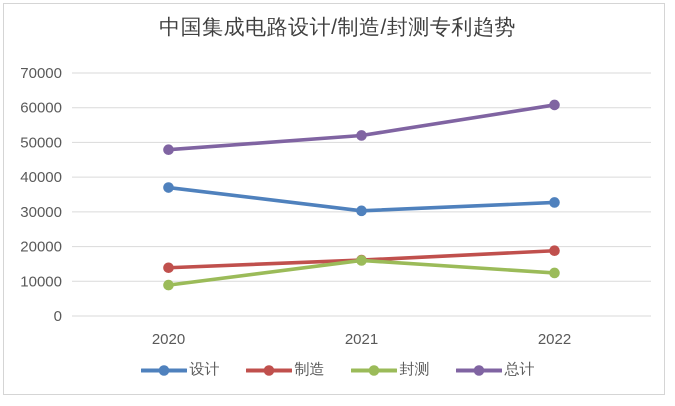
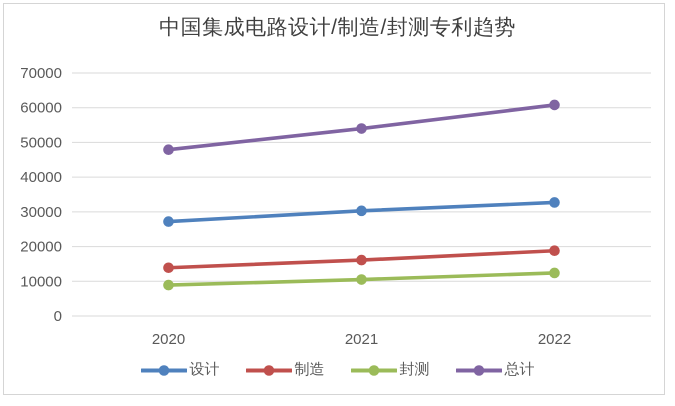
设计/2020: 37000 -> 27000
封测/2021: 16000 -> 10000
总计/2021: 52000 -> 54000
